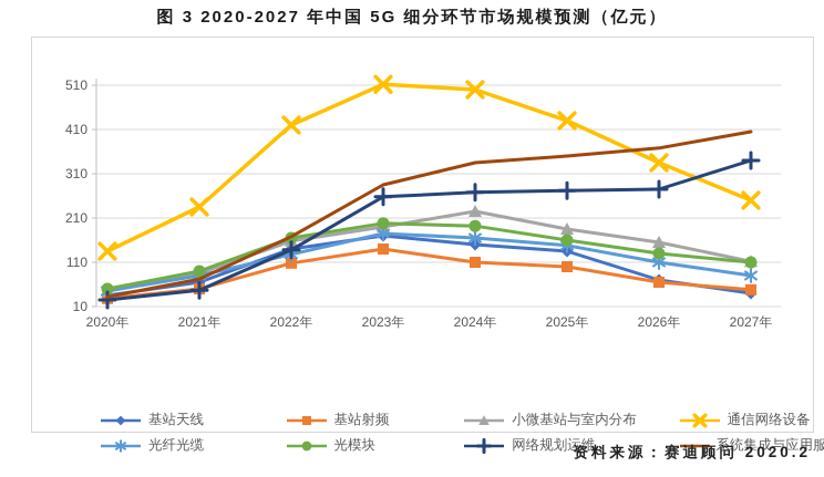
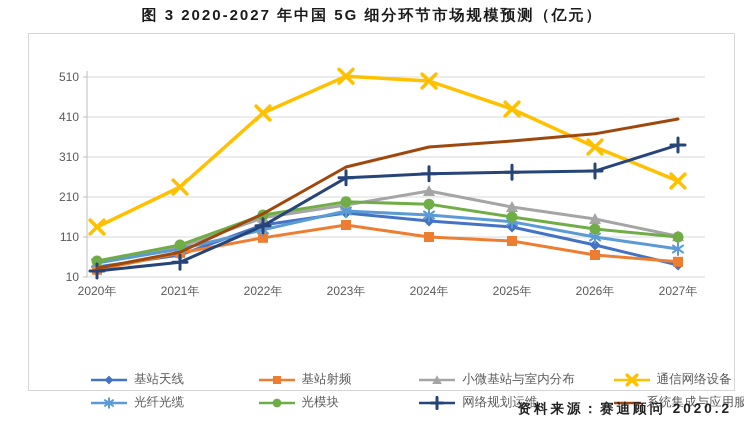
基站射频/2021年: 50 -> 70
基站天线/2026年: 70 -> 90
